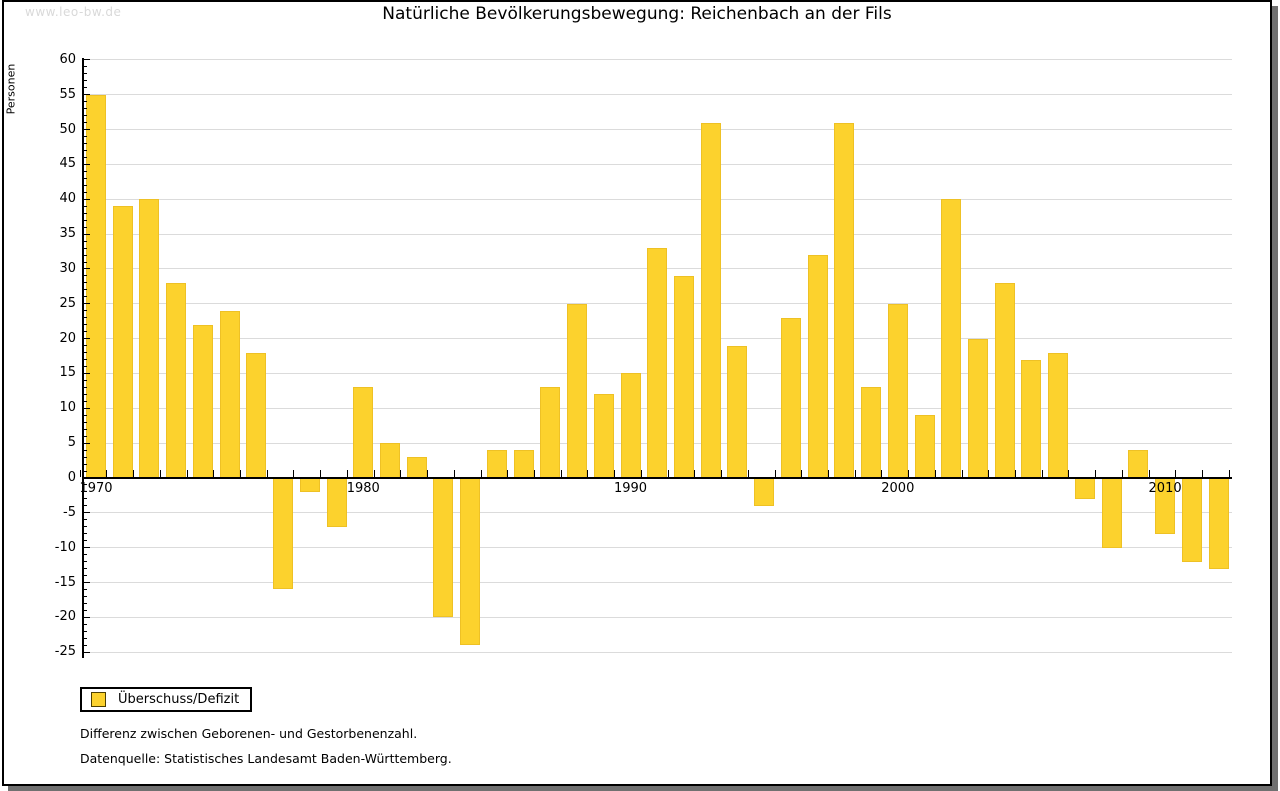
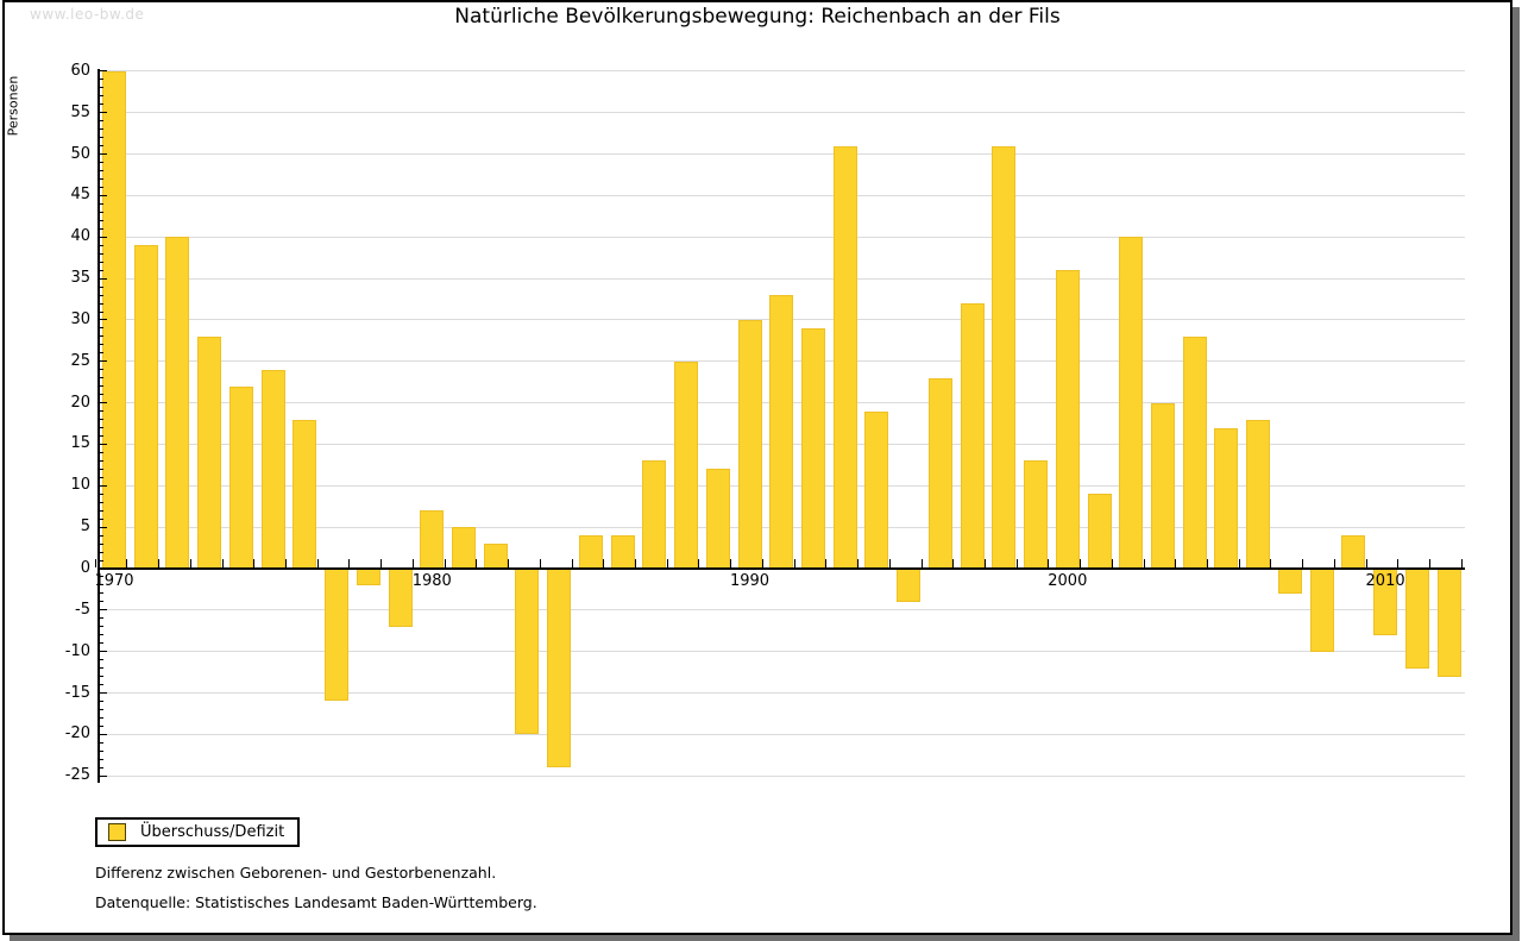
1970: 55 -> 60
1980: 13 -> 7
1990: 15 -> 30
2000: 25 -> 36
